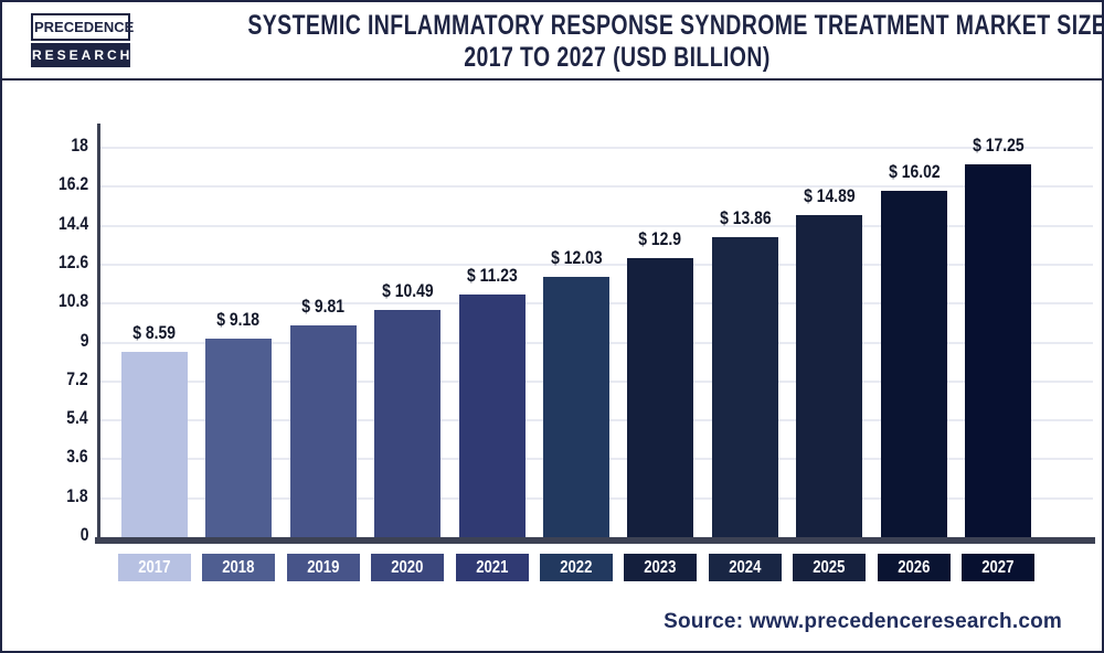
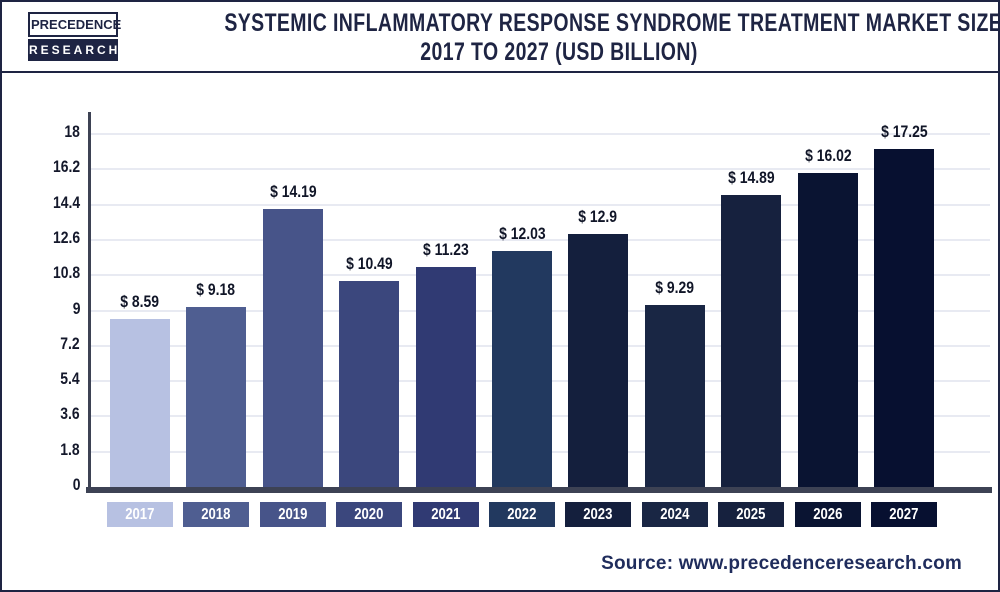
2019: 9.81 -> 14.19
2024: 13.86 -> 9.29
